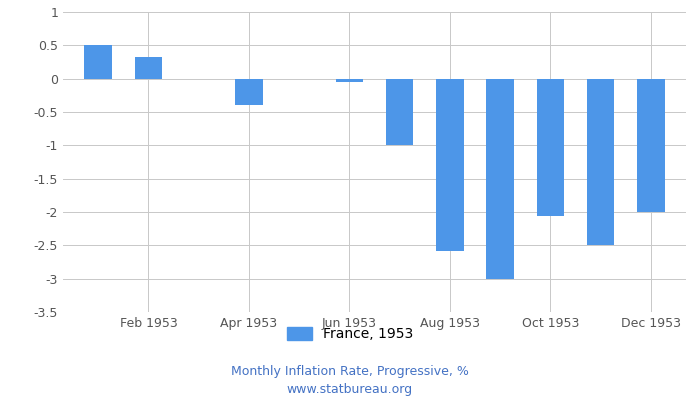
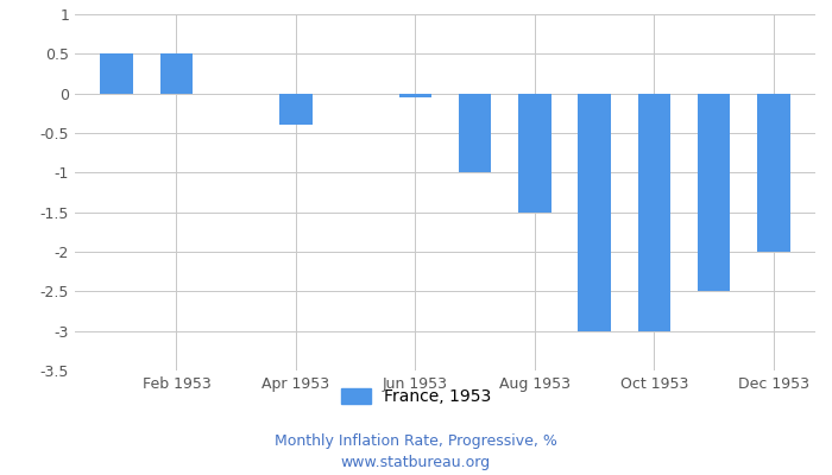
Feb 1953: 0.32 -> 0.50
Aug 1953: -2.58 -> -1.50
Oct 1953: -2.06 -> -3.00
